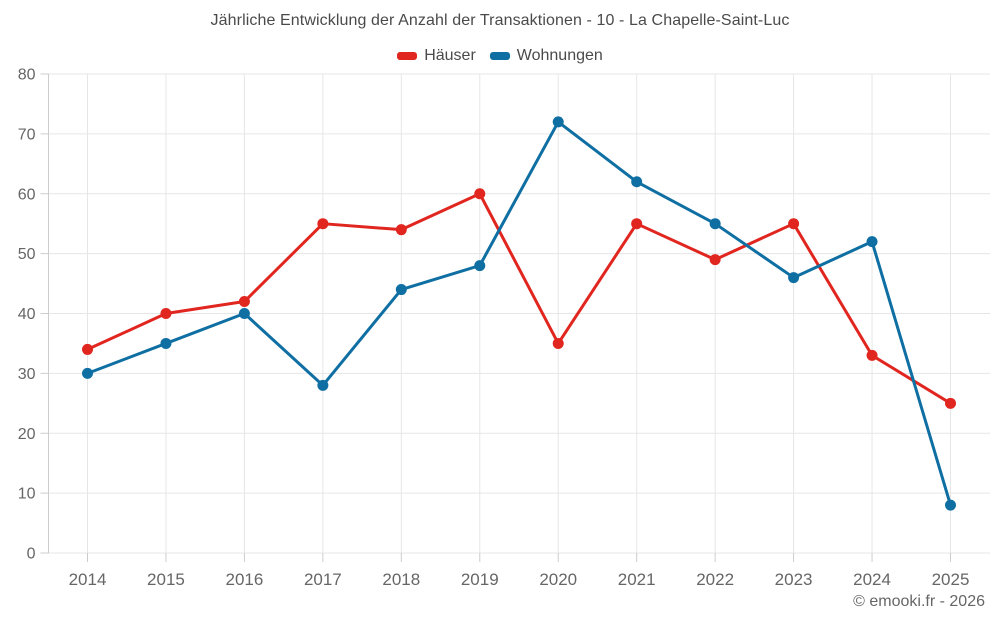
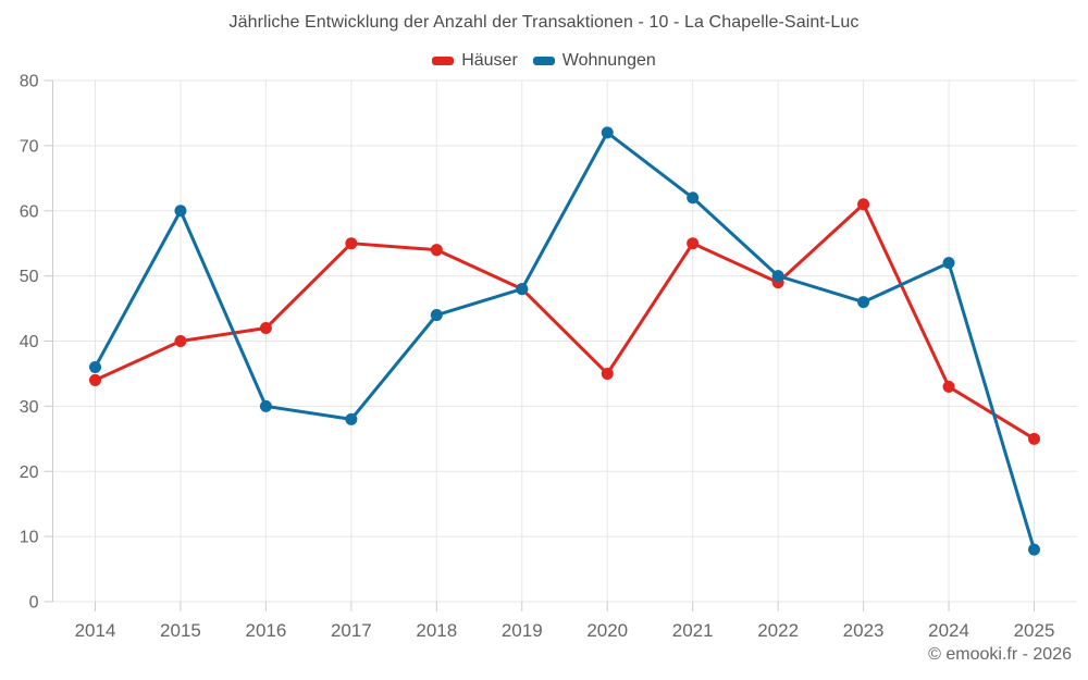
Wohnungen/2014: 30 -> 36
Wohnungen/2015: 35 -> 60
Wohnungen/2016: 40 -> 30
Häuser/2019: 60 -> 48
Wohnungen/2022: 55 -> 50
Häuser/2023: 55 -> 61
